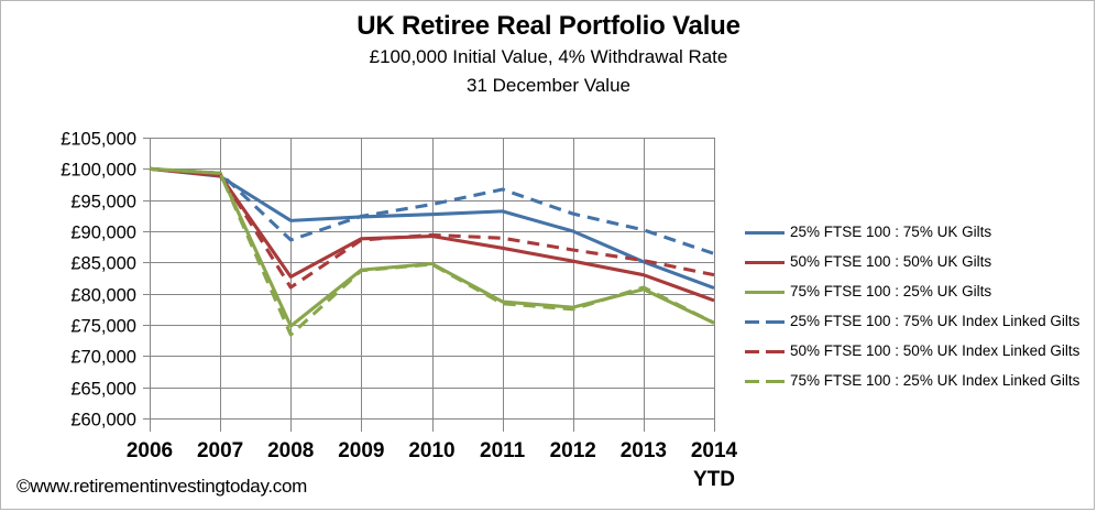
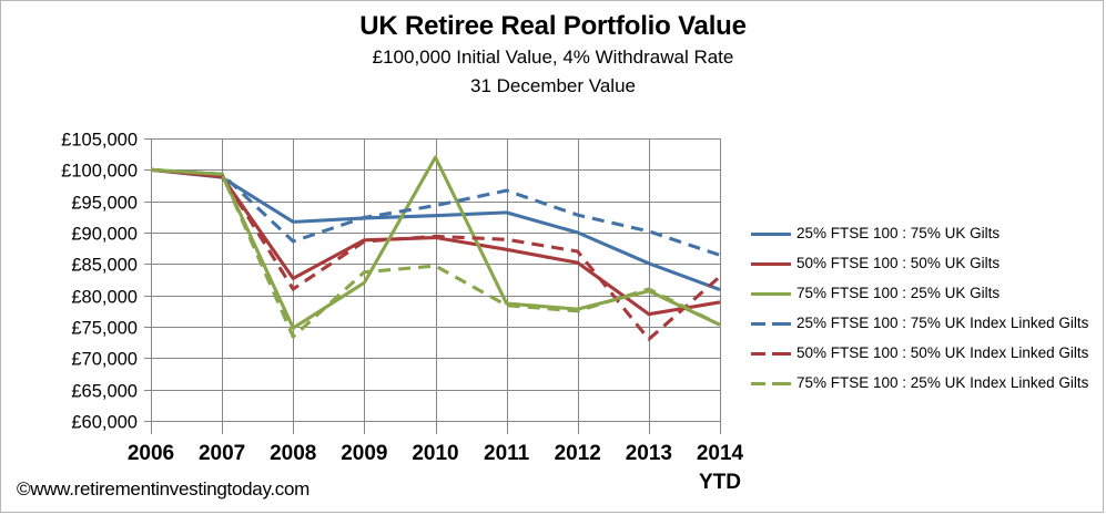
75% FTSE 100 : 25% UK Gilts/2009: £84000 -> £82000
75% FTSE 100 : 25% UK Gilts/2010: £85000 -> £102000
50% FTSE 100 : 50% UK Gilts/2013: £83000 -> £77000
50% FTSE 100 : 50% UK Index Linked Gilts/2013: £85000 -> £73000
